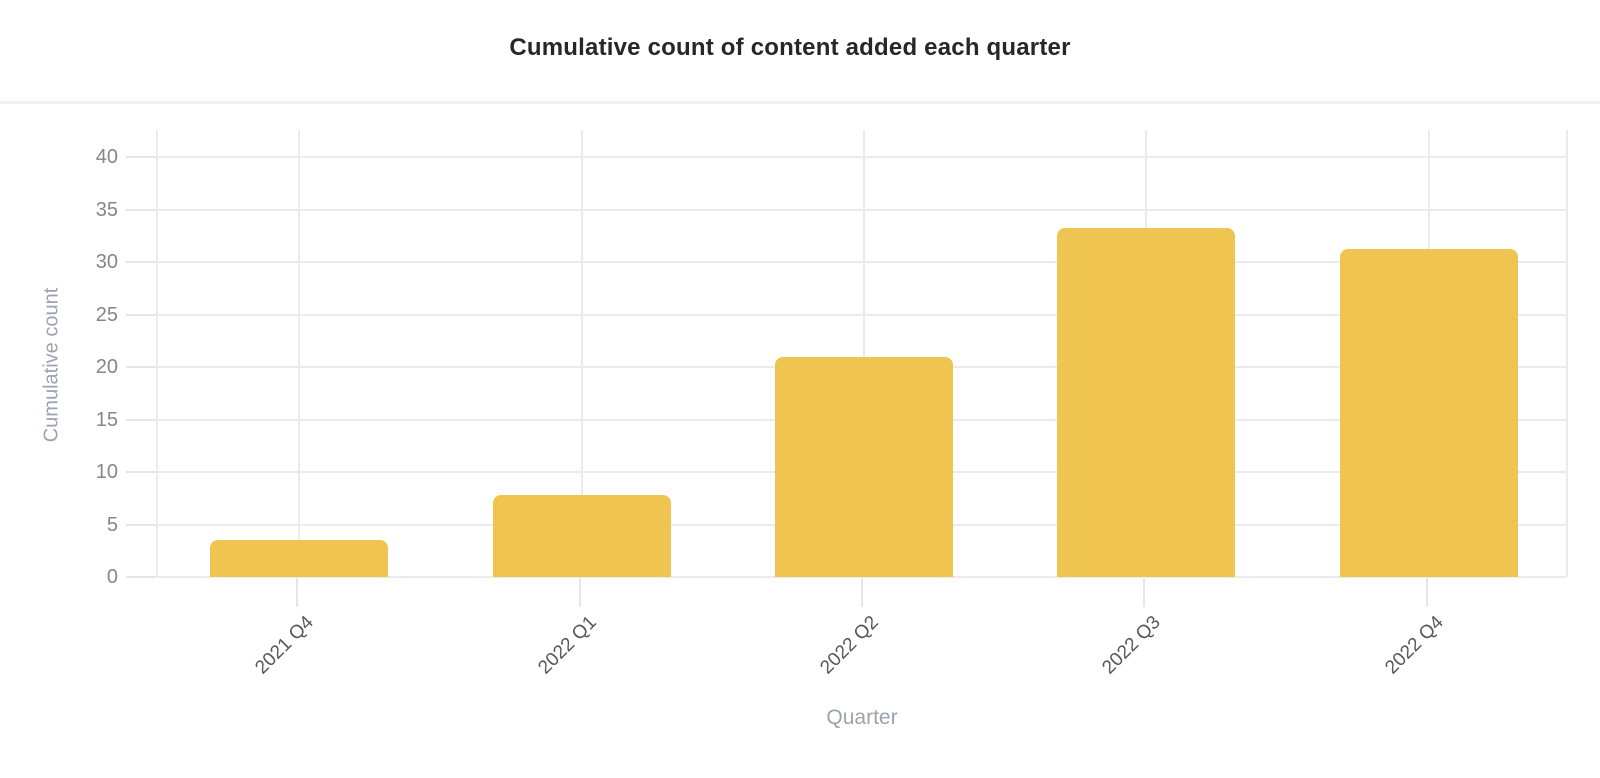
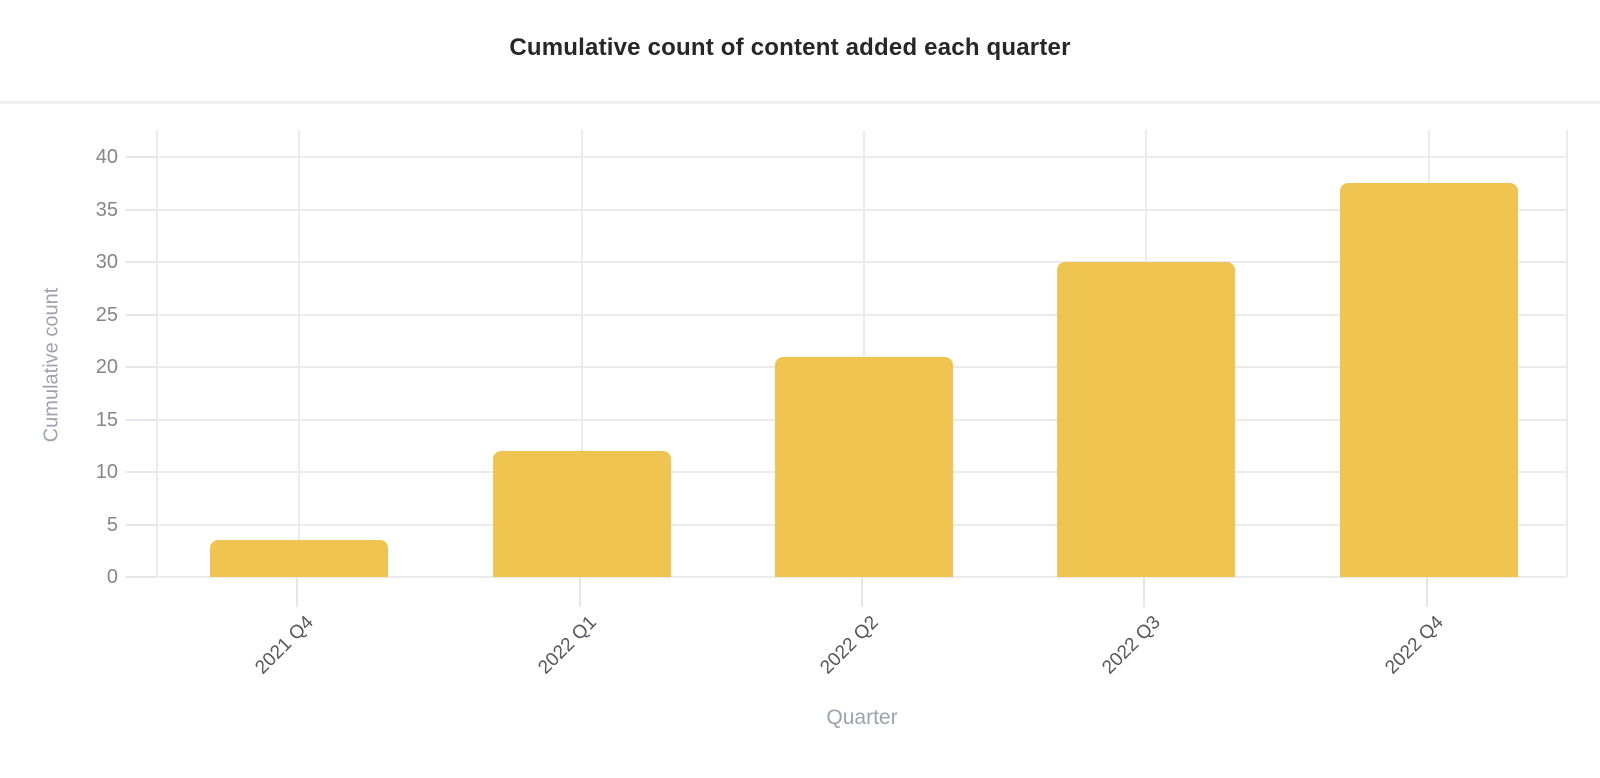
2022 Q1: 7.8 -> 12.0
2022 Q3: 33.2 -> 30.0
2022 Q4: 31.2 -> 37.5
